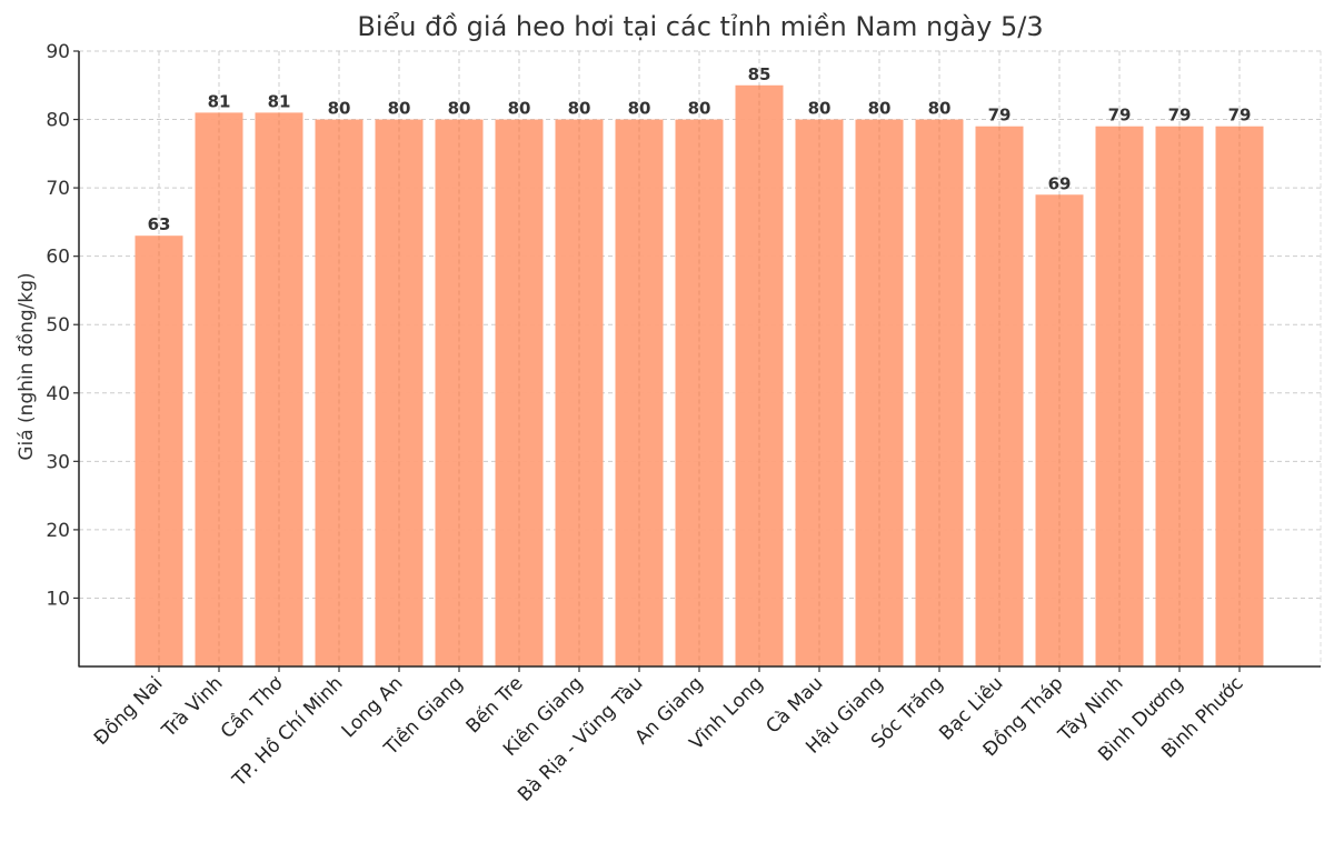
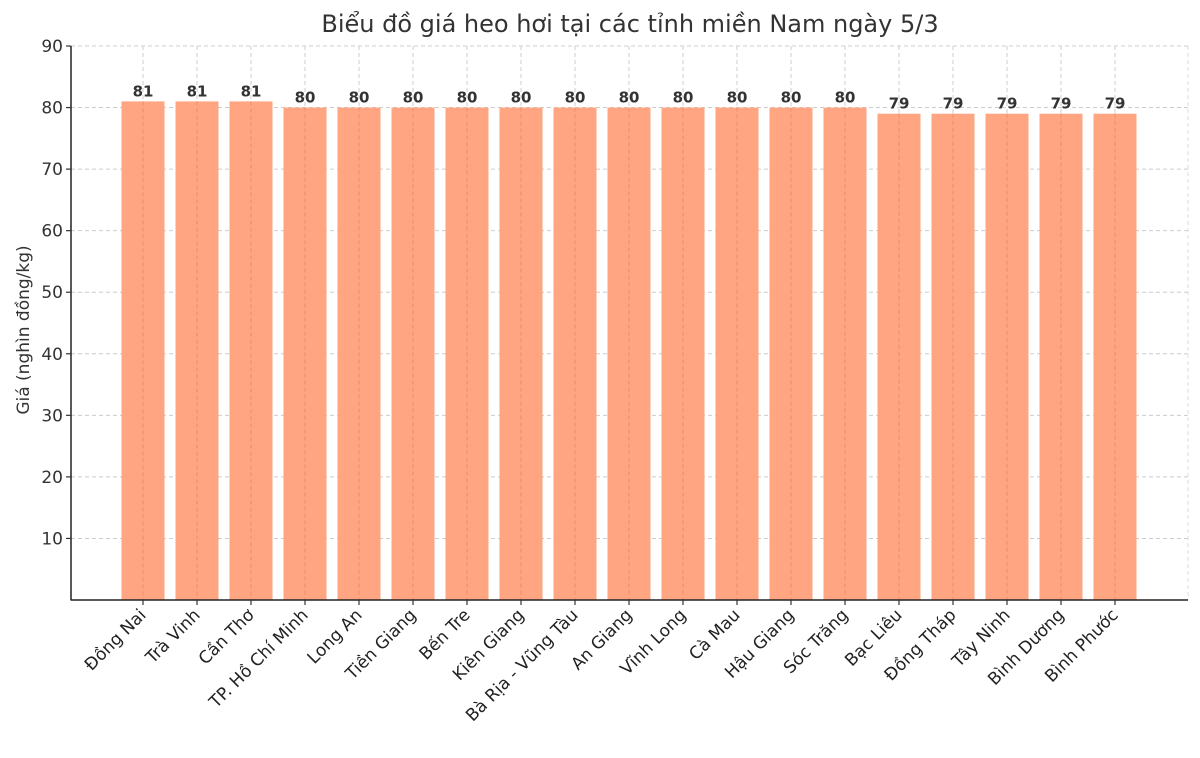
Đồng Nai: 63 -> 81
Vĩnh Long: 85 -> 80
Đồng Tháp: 69 -> 79
